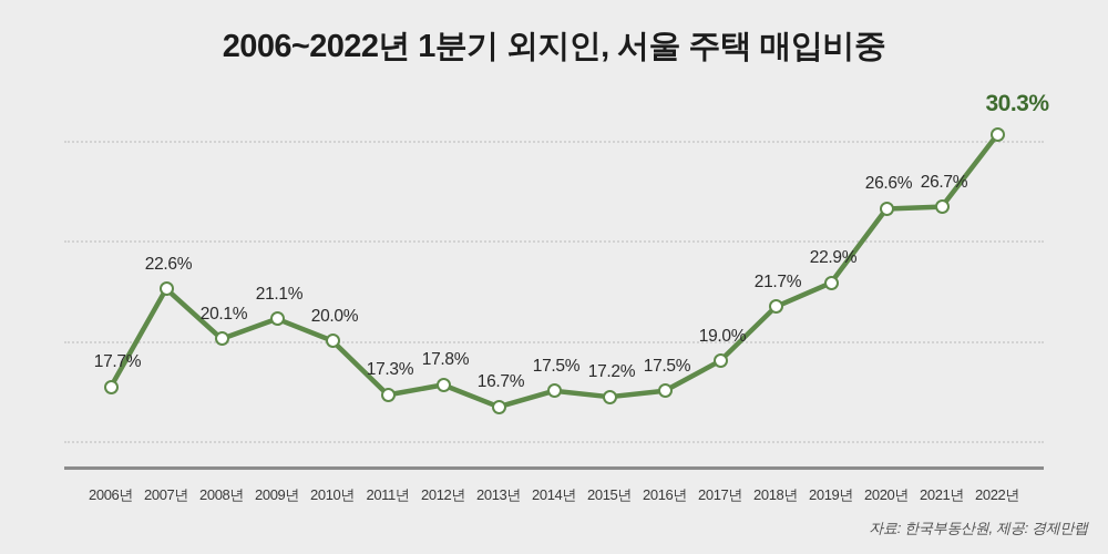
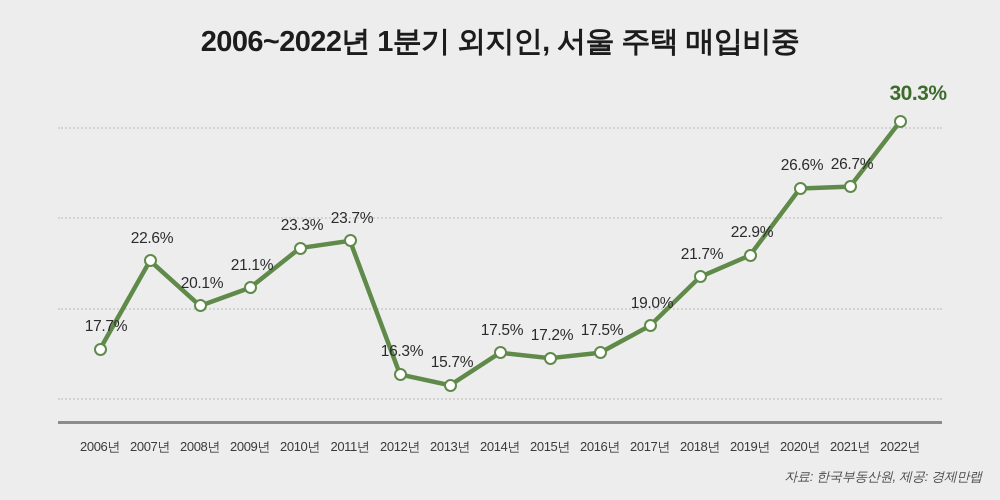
2010년: 20.0% -> 23.3%
2011년: 17.3% -> 23.7%
2012년: 17.8% -> 16.3%
2013년: 16.7% -> 15.7%
